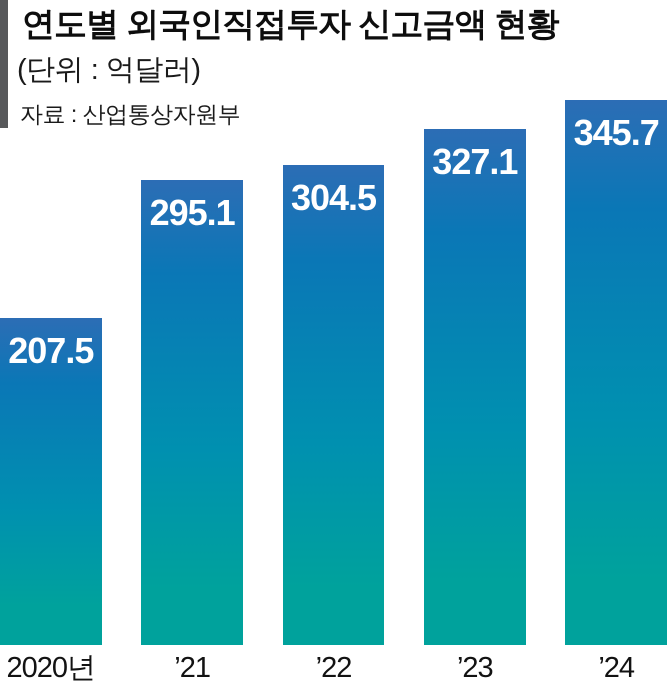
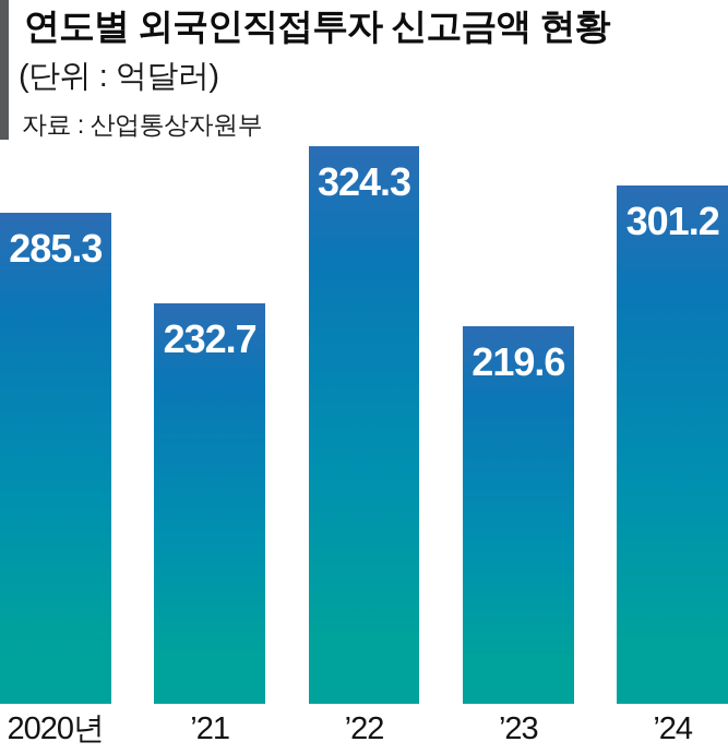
2020년: 207.5 -> 285.3
’21: 295.1 -> 232.7
’22: 304.5 -> 324.3
’23: 327.1 -> 219.6
’24: 345.7 -> 301.2
